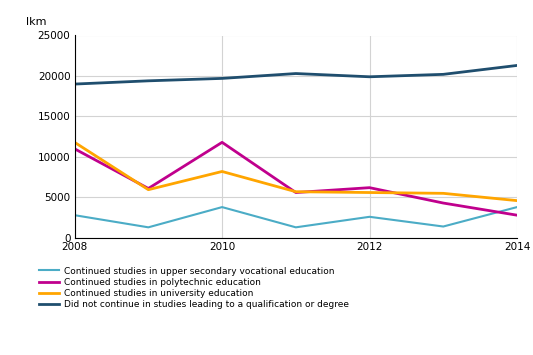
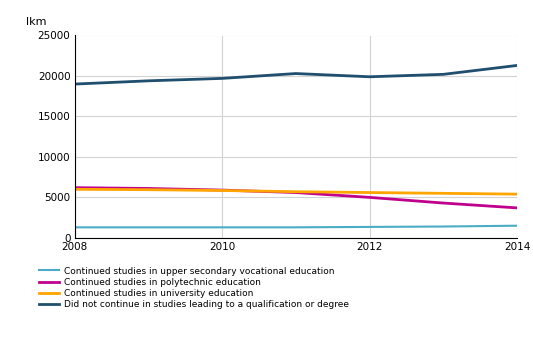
Continued studies in upper secondary vocational education/2008: 2800 -> 1300
Continued studies in polytechnic education/2008: 11000 -> 6200
Continued studies in university education/2008: 11800 -> 6000
Continued studies in upper secondary vocational education/2010: 3800 -> 1300
Continued studies in polytechnic education/2010: 11800 -> 5900
Continued studies in university education/2010: 8200 -> 5800
Continued studies in upper secondary vocational education/2012: 2600 -> 1400
Continued studies in polytechnic education/2012: 6200 -> 5000
Continued studies in upper secondary vocational education/2014: 3800 -> 1500
Continued studies in polytechnic education/2014: 2800 -> 3700
Continued studies in university education/2014: 4600 -> 5400
